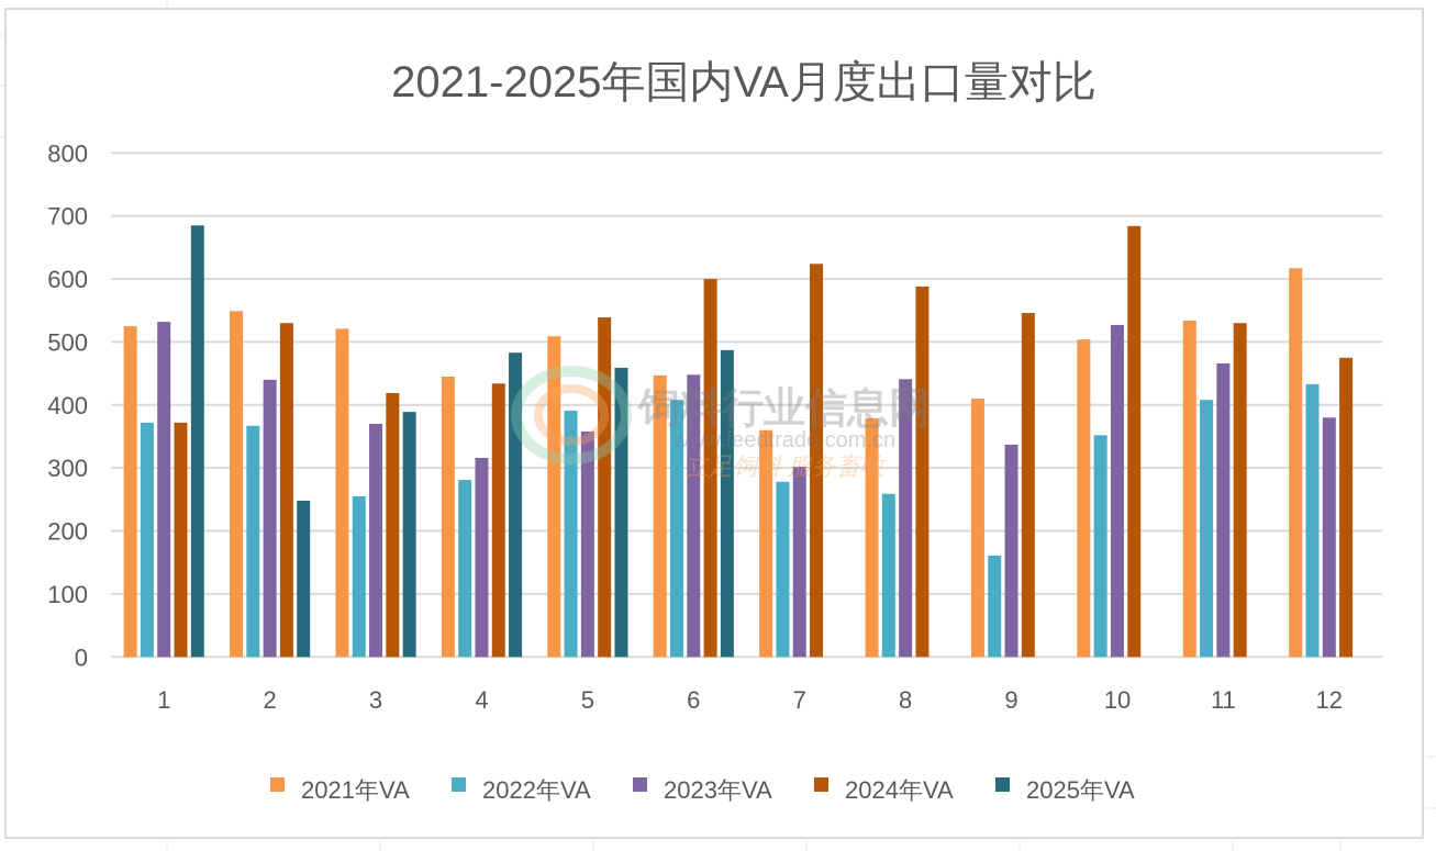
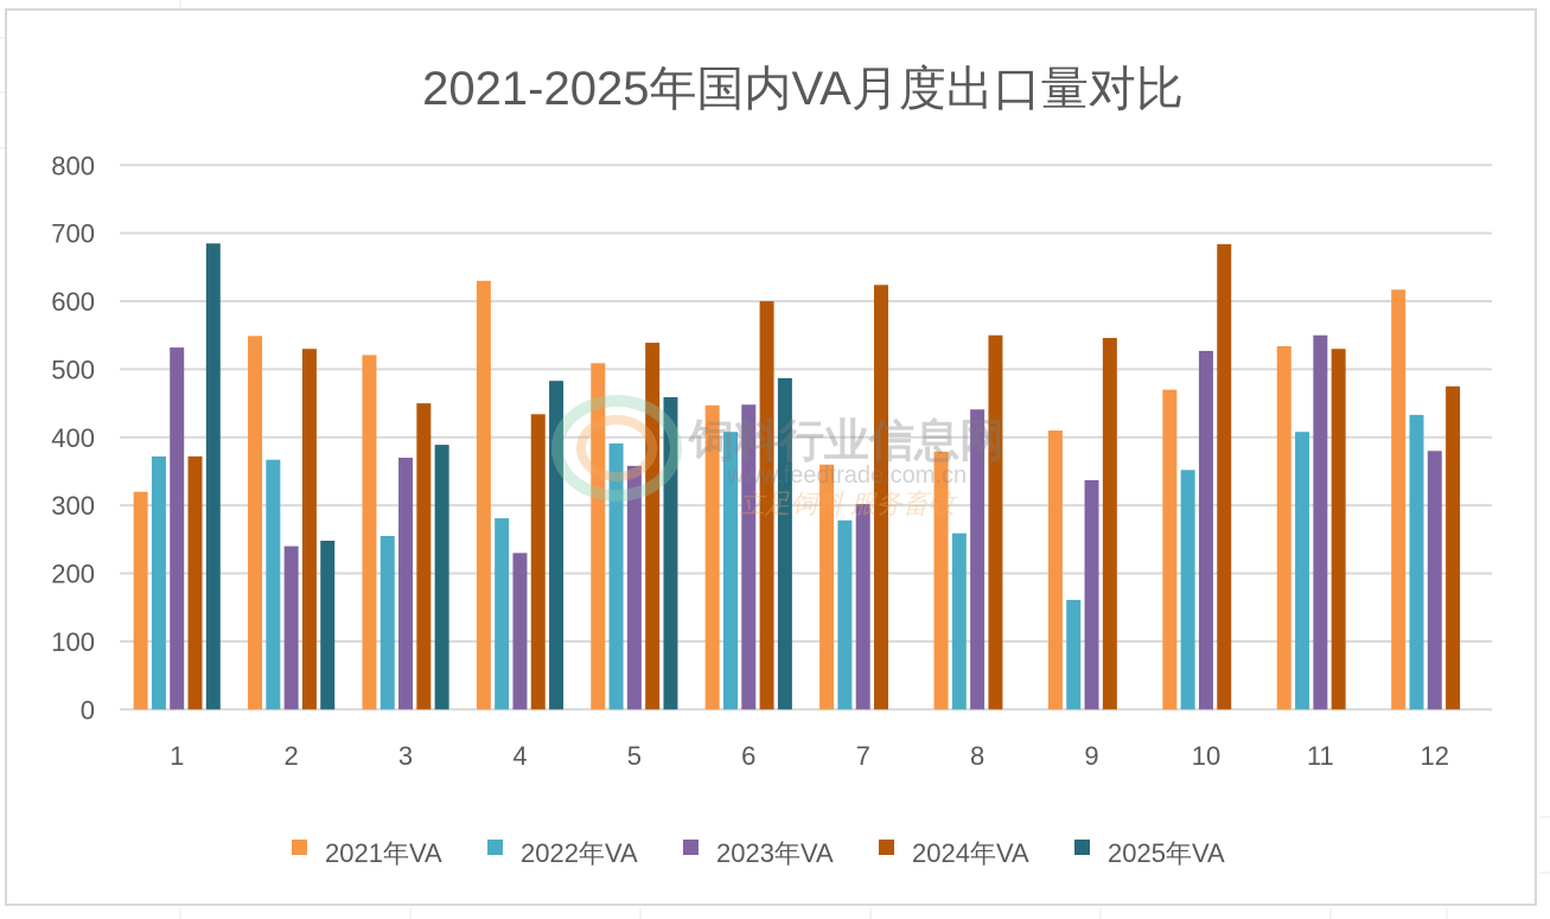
2021年VA/1: 520 -> 320
2023年VA/2: 440 -> 240
2024年VA/3: 420 -> 450
2021年VA/4: 440 -> 630
2023年VA/4: 320 -> 230
2024年VA/8: 590 -> 550
2021年VA/10: 500 -> 470
2023年VA/11: 470 -> 550
